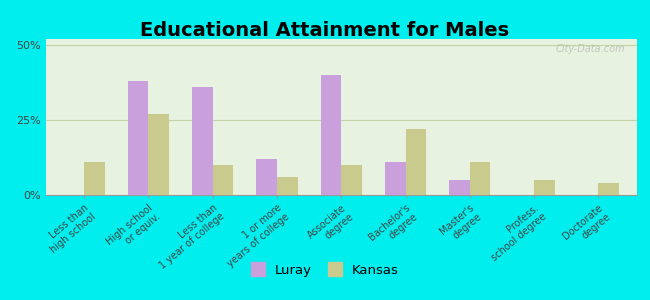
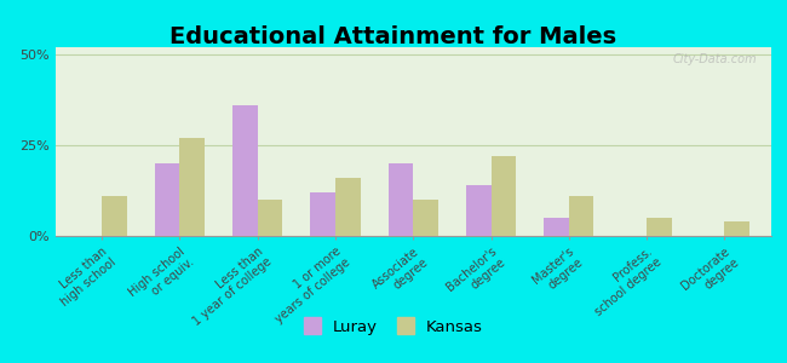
Luray/High school or equiv.: 38% -> 20%
Kansas/1 or more years of college: 6% -> 16%
Luray/Associate degree: 40% -> 20%
Luray/Bachelor's degree: 11% -> 14%
